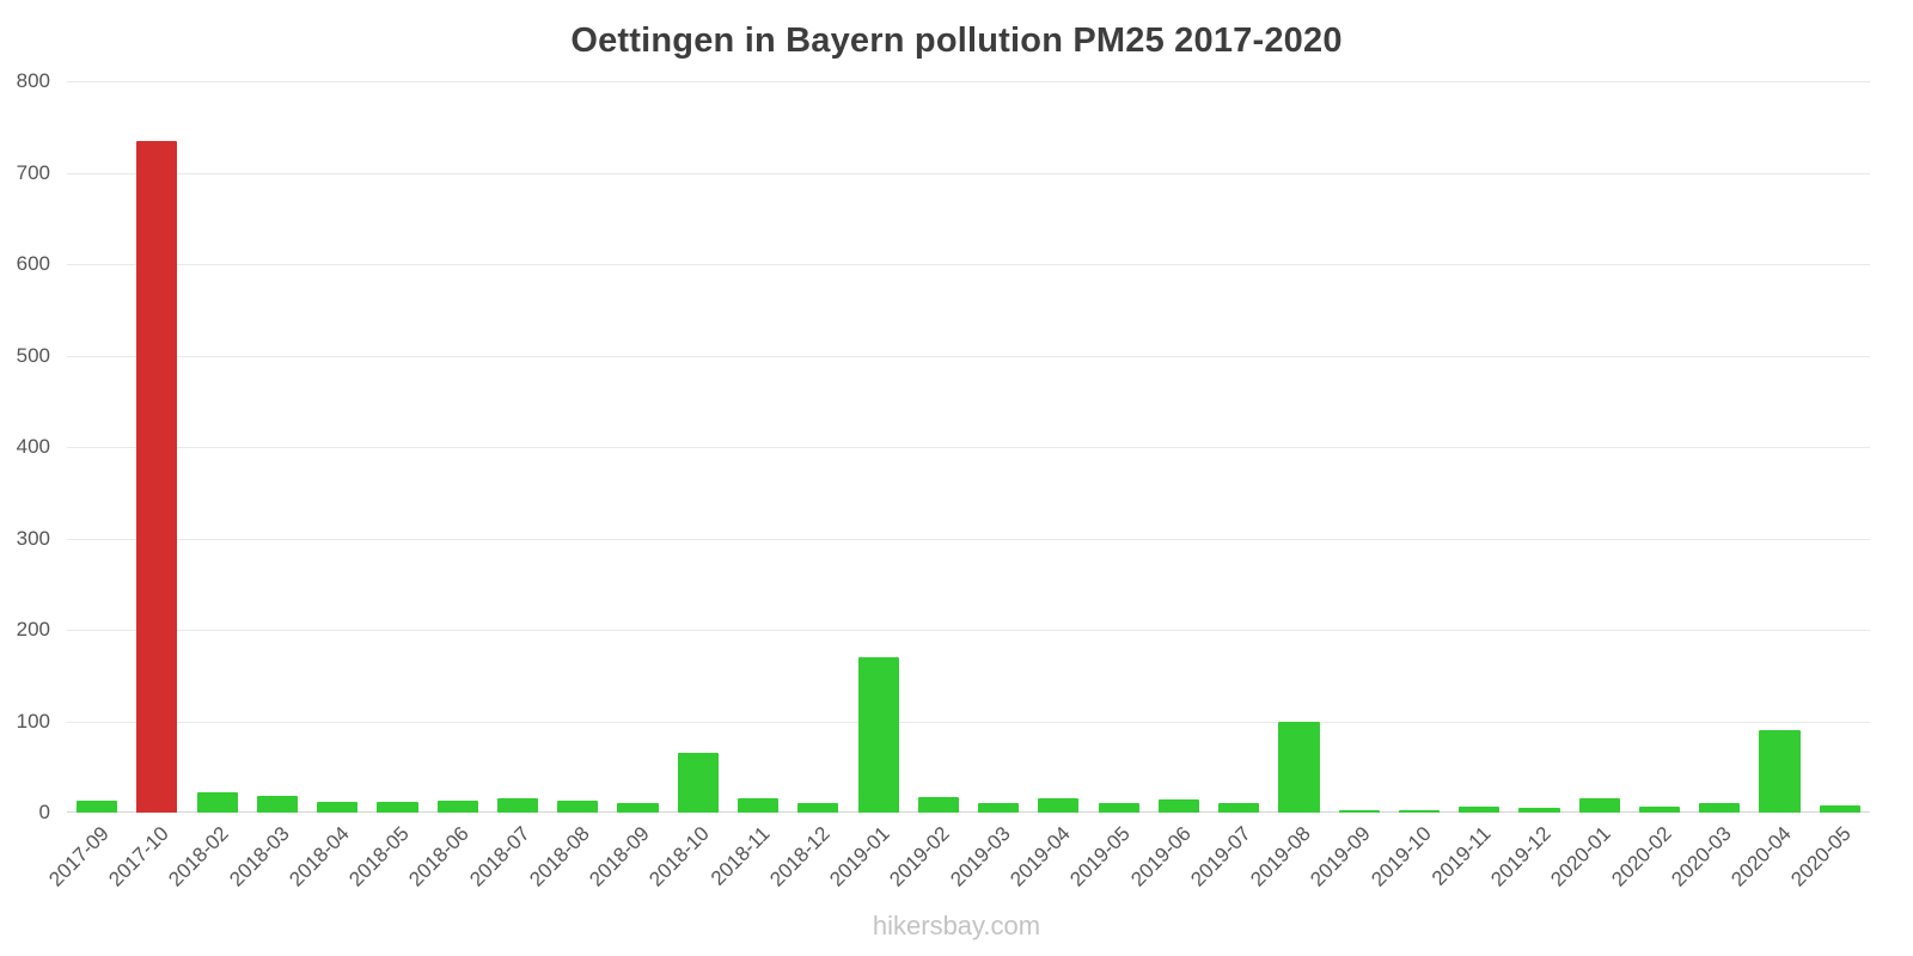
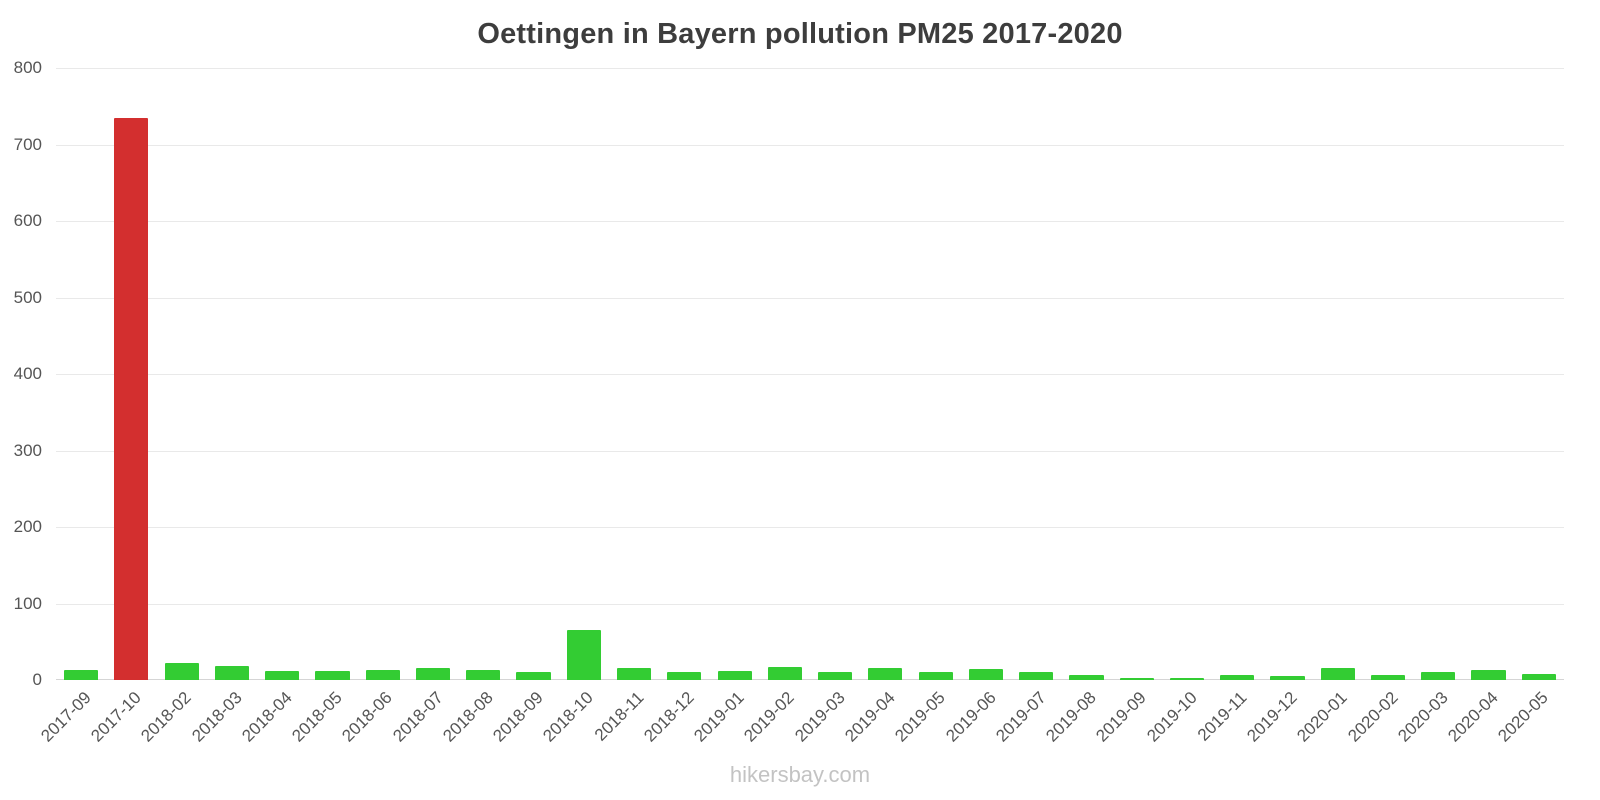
2019-01: 170 -> 10
2019-08: 100 -> 10
2020-04: 90 -> 10
